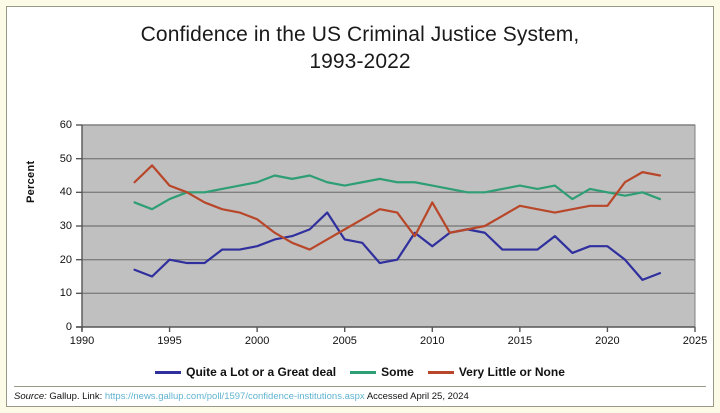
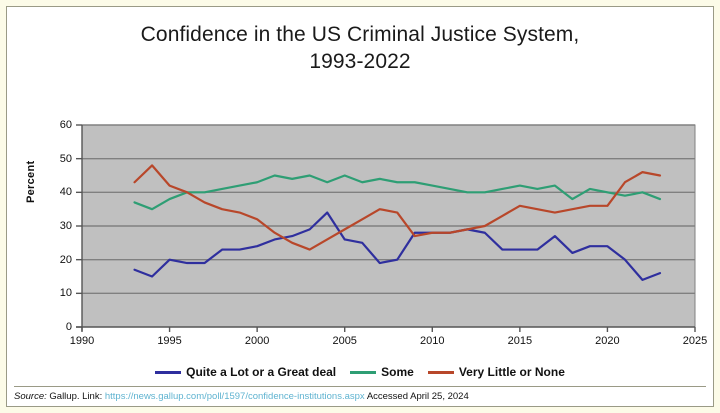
Some/2005: 42 -> 45
Quite a Lot or a Great deal/2010: 24 -> 28
Very Little or None/2010: 37 -> 28
